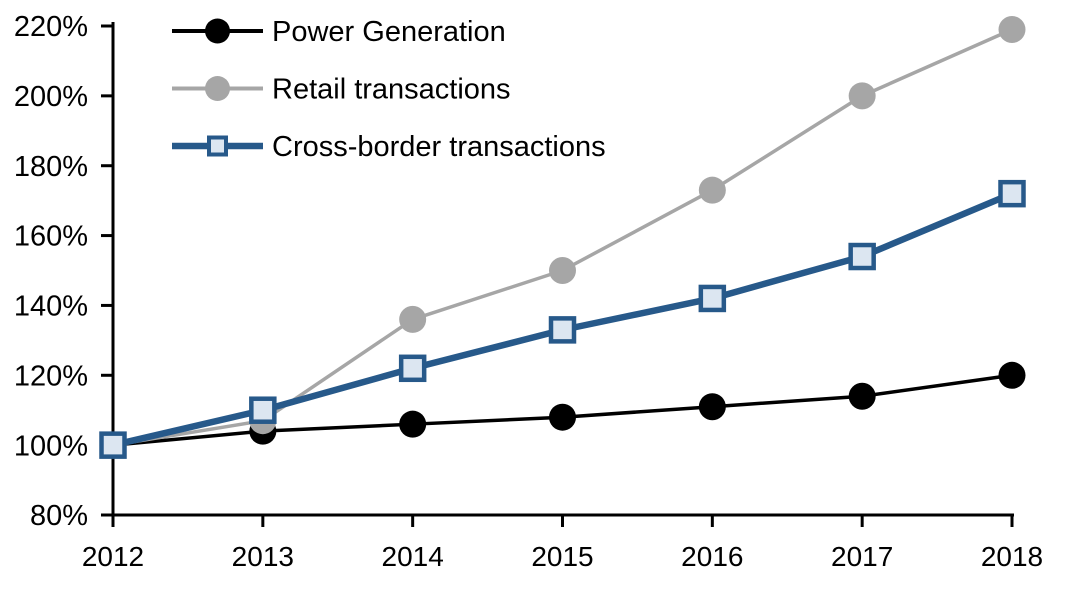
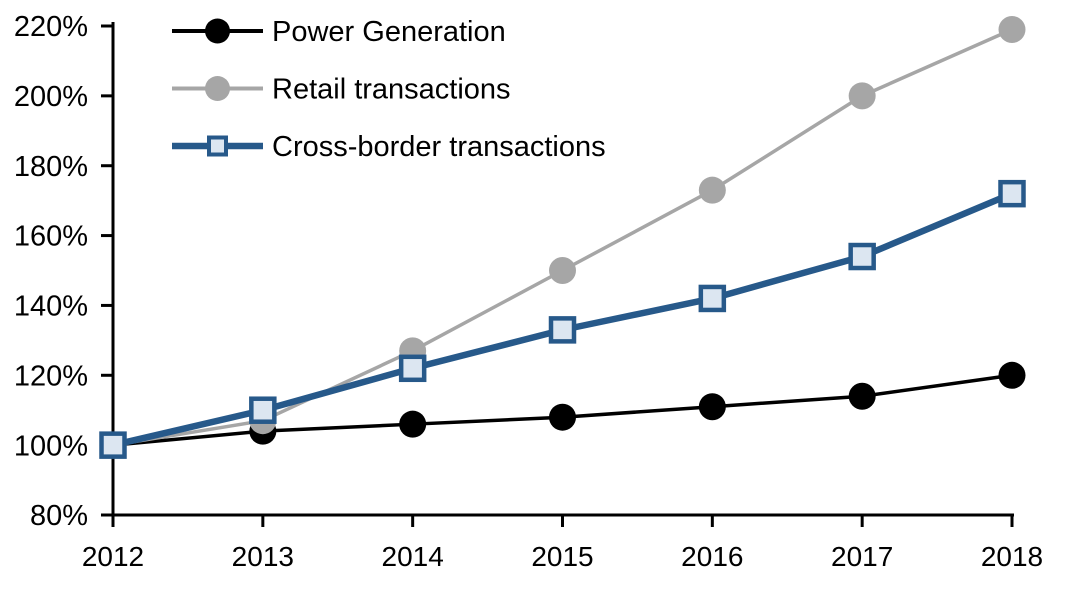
Retail transactions/2014: 136% -> 127%
